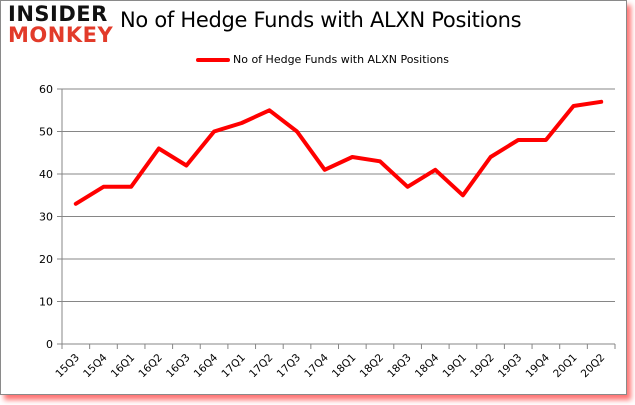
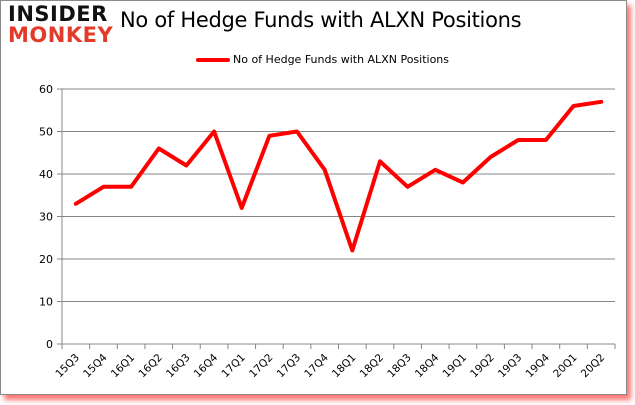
17Q1: 52 -> 32
17Q2: 55 -> 49
18Q1: 44 -> 22
19Q1: 35 -> 38
